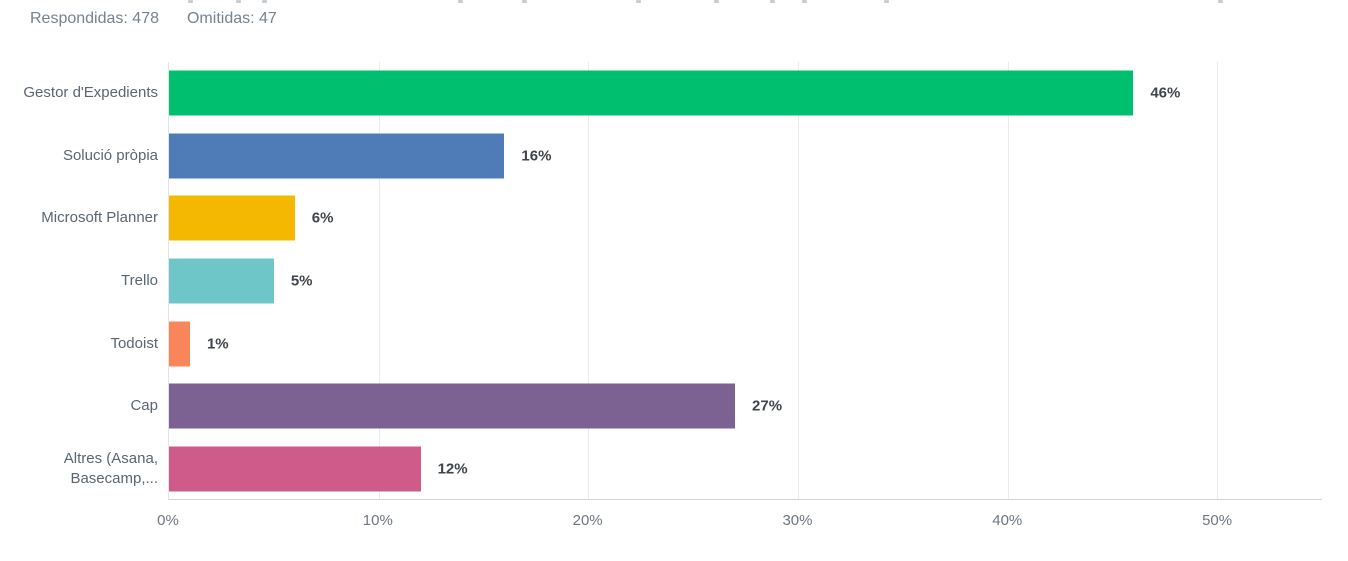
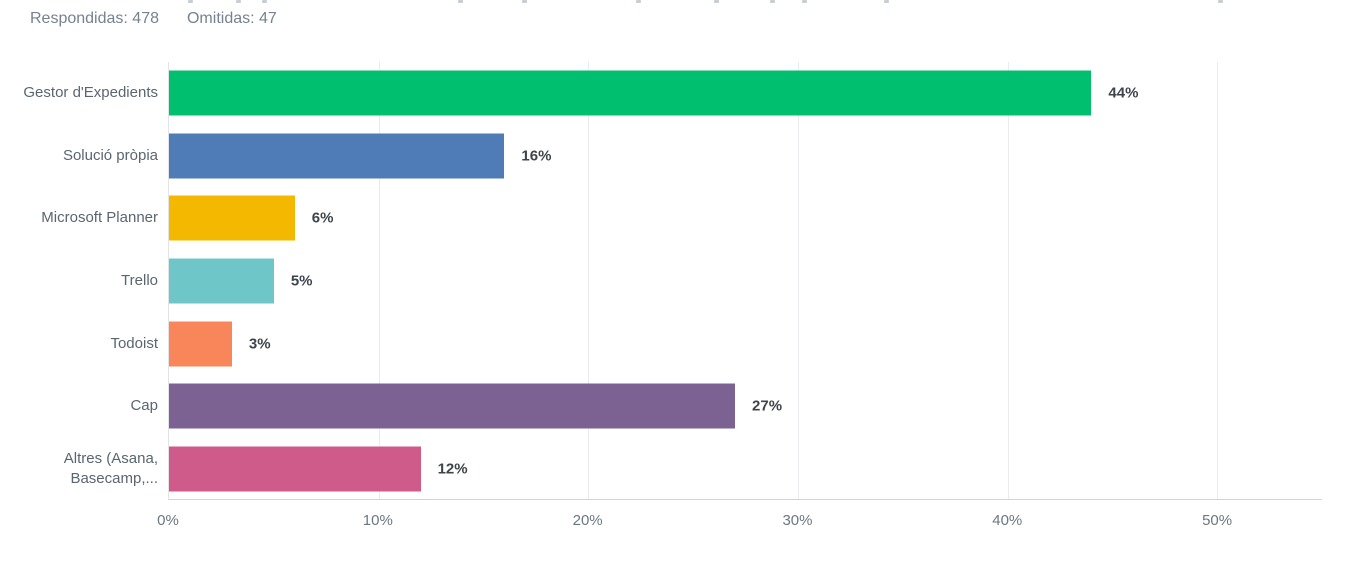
Gestor d'Expedients: 46% -> 44%
Todoist: 1% -> 3%
